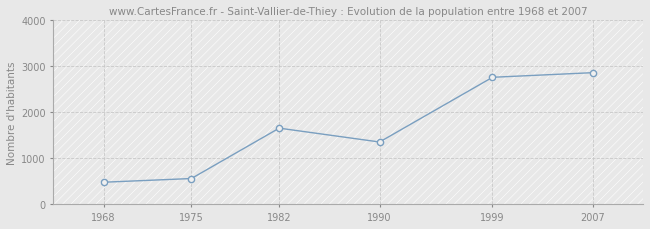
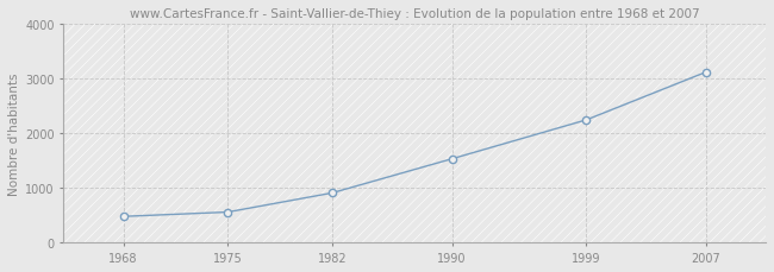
1982: 1650 -> 910
1990: 1350 -> 1530
1999: 2750 -> 2240
2007: 2850 -> 3110
